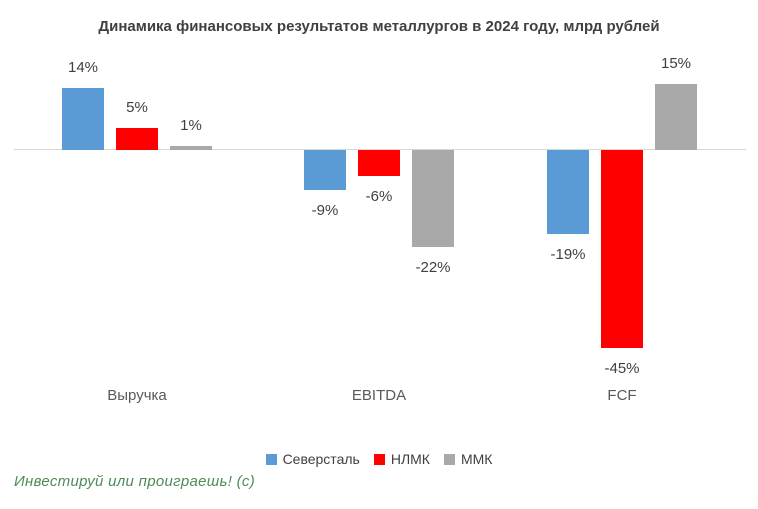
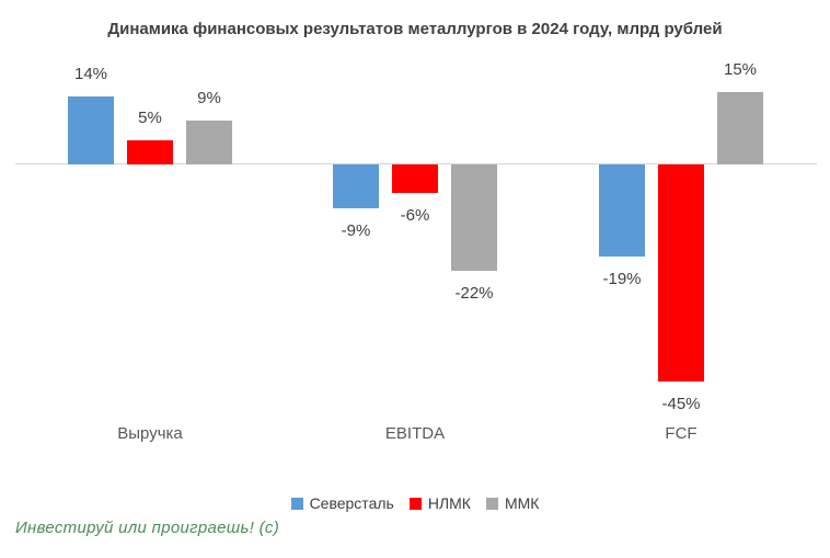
ММК/Выручка: 1% -> 9%
